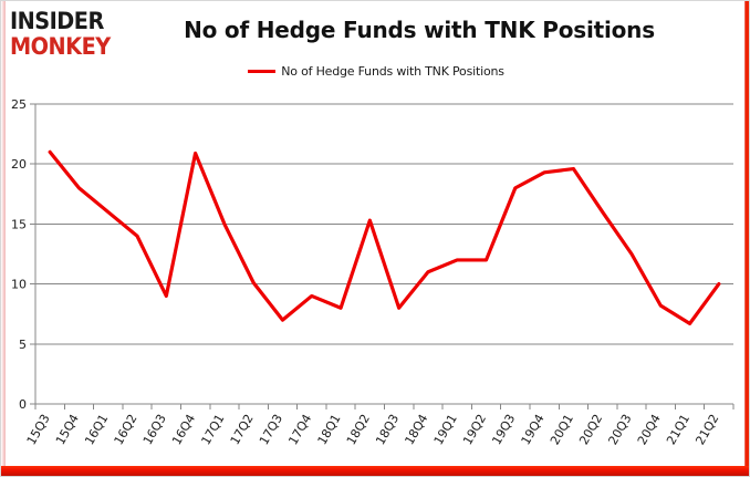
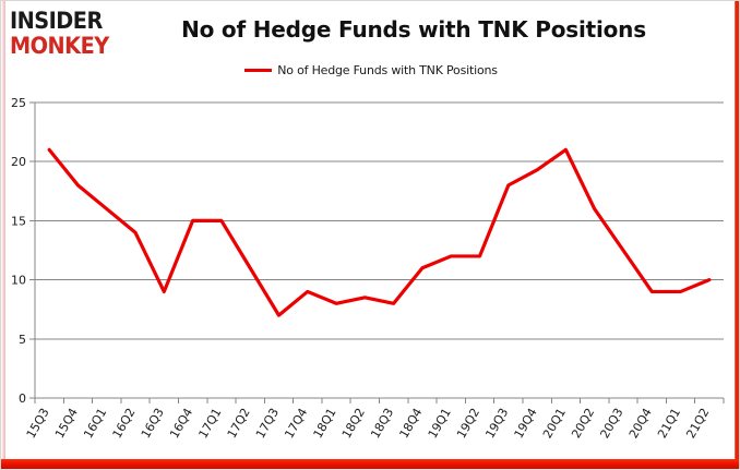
16Q4: 20.9 -> 15.0
17Q2: 10.1 -> 11.0
18Q2: 15.3 -> 8.5
20Q1: 19.6 -> 21.0
20Q4: 8.2 -> 9.0
21Q1: 6.7 -> 9.0
